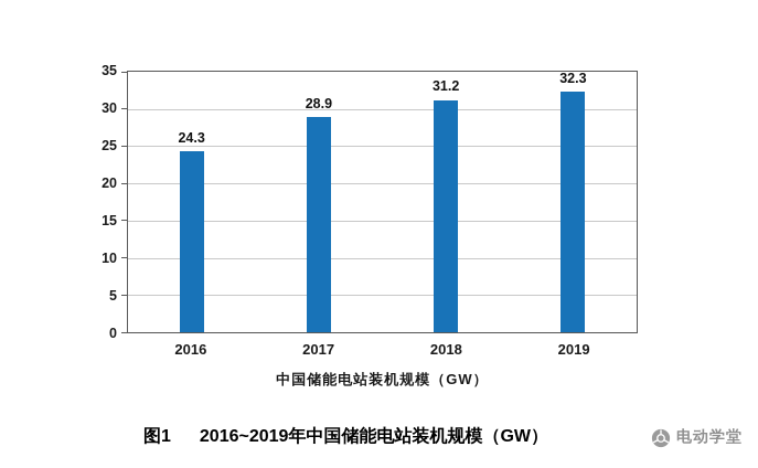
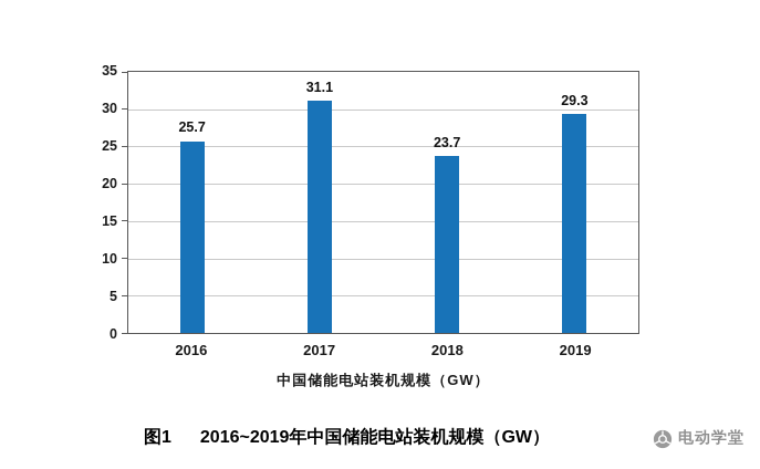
2016: 24.3 -> 25.7
2017: 28.9 -> 31.1
2018: 31.2 -> 23.7
2019: 32.3 -> 29.3
